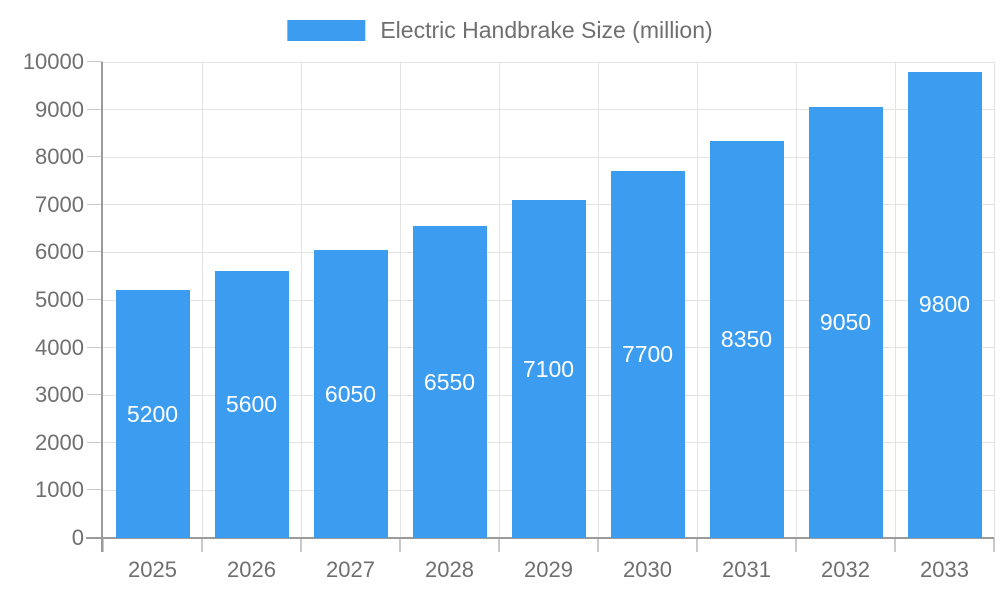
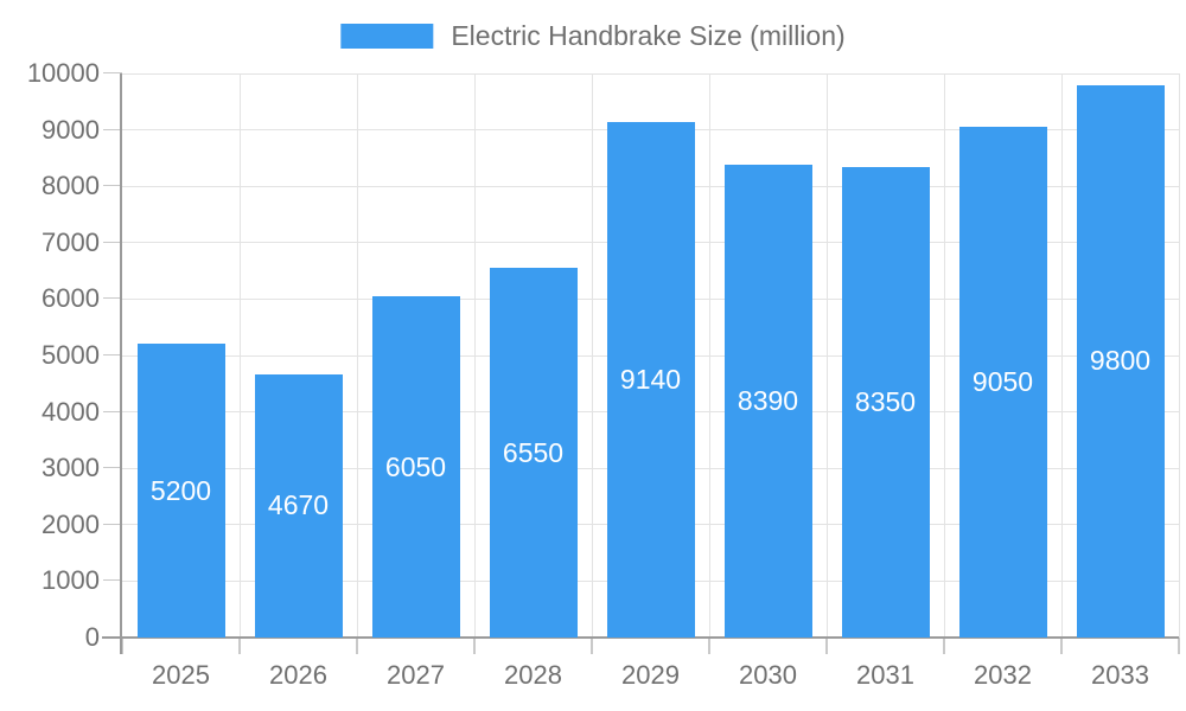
2026: 5600 -> 4670
2029: 7100 -> 9140
2030: 7700 -> 8390
